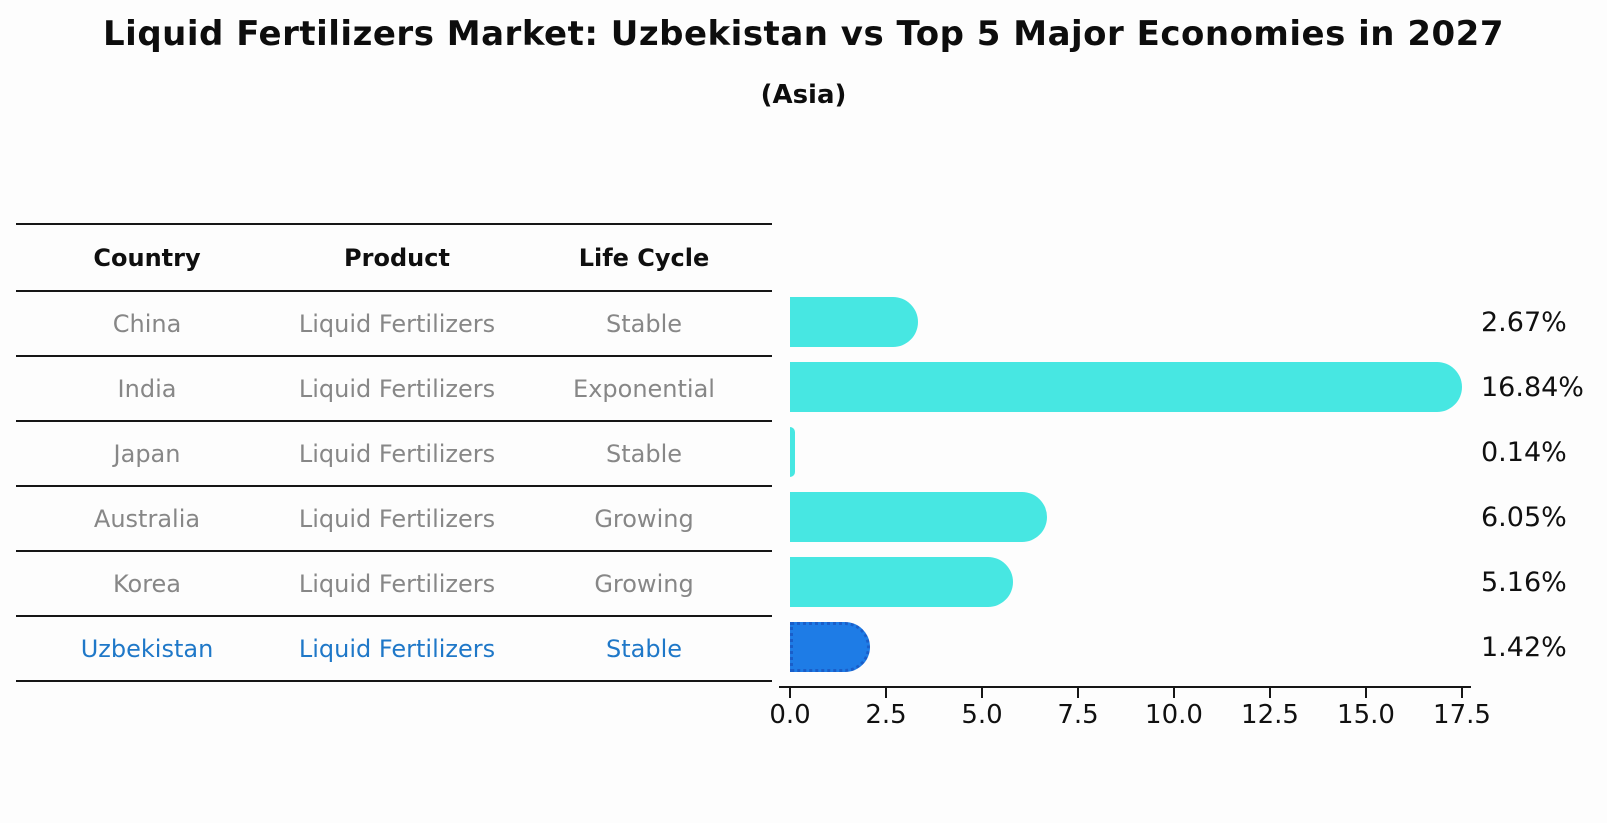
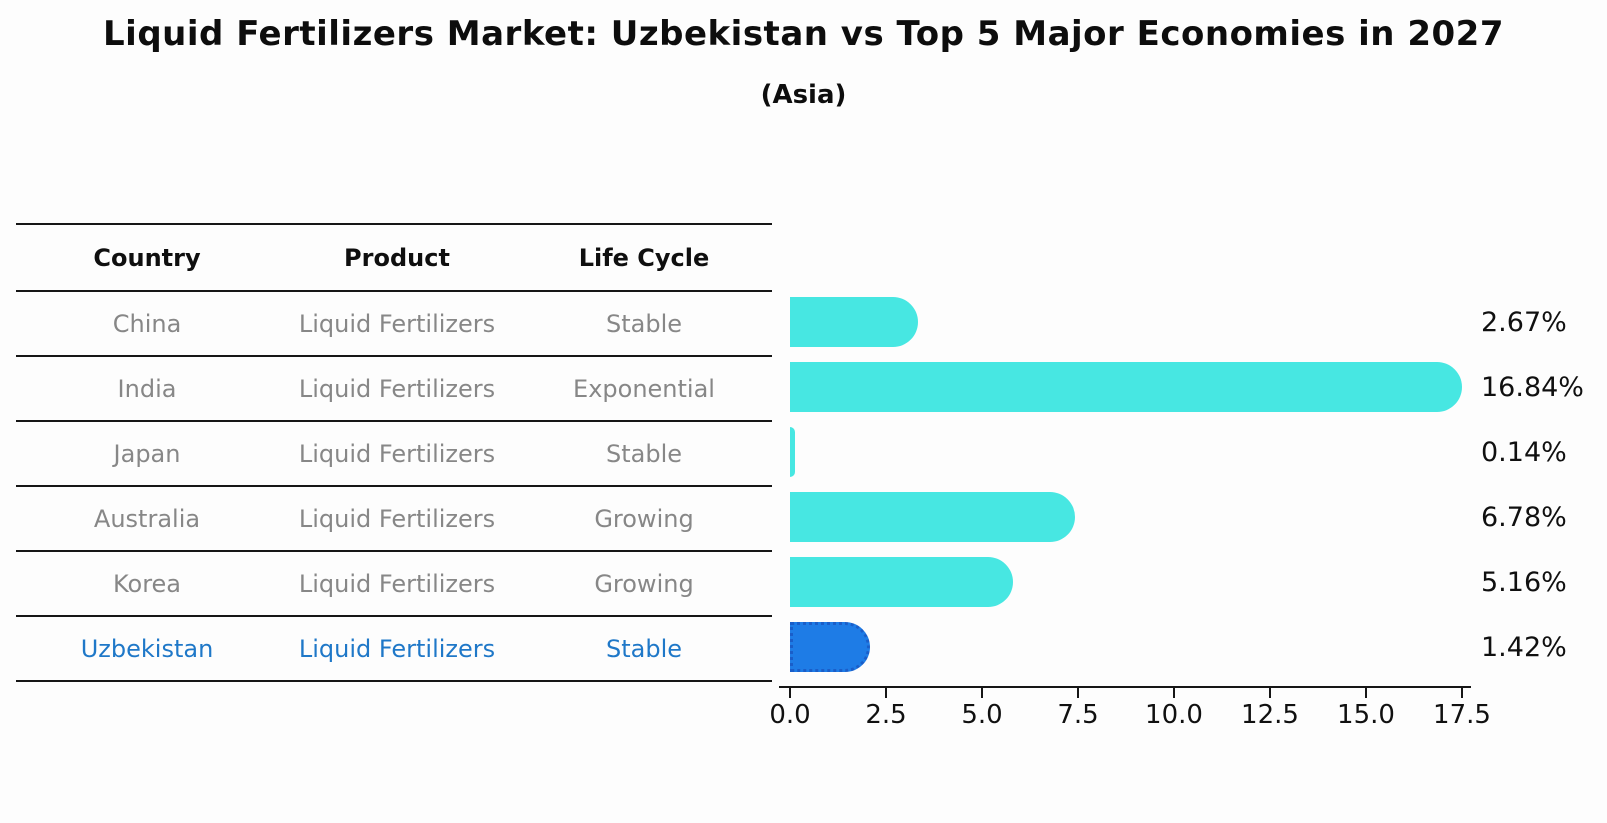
Australia: 6.05% -> 6.78%
